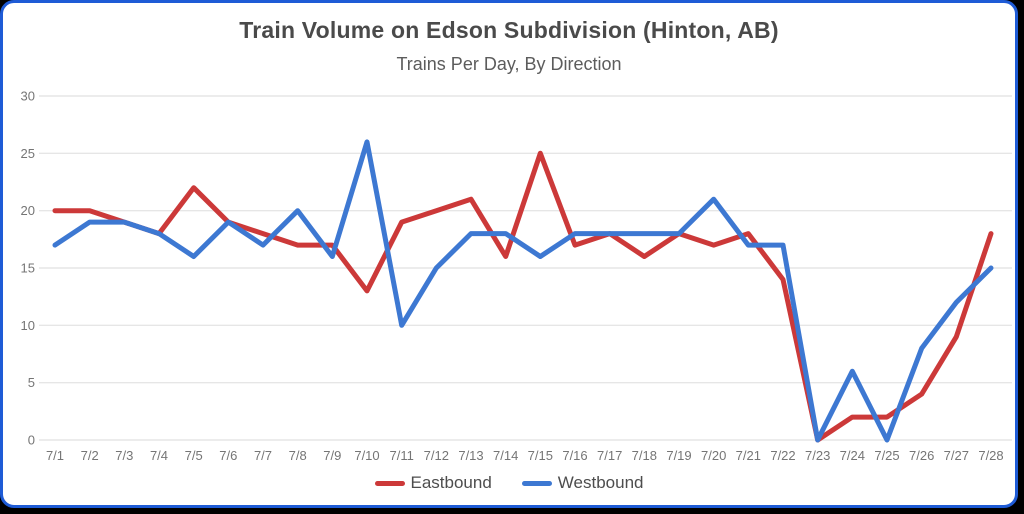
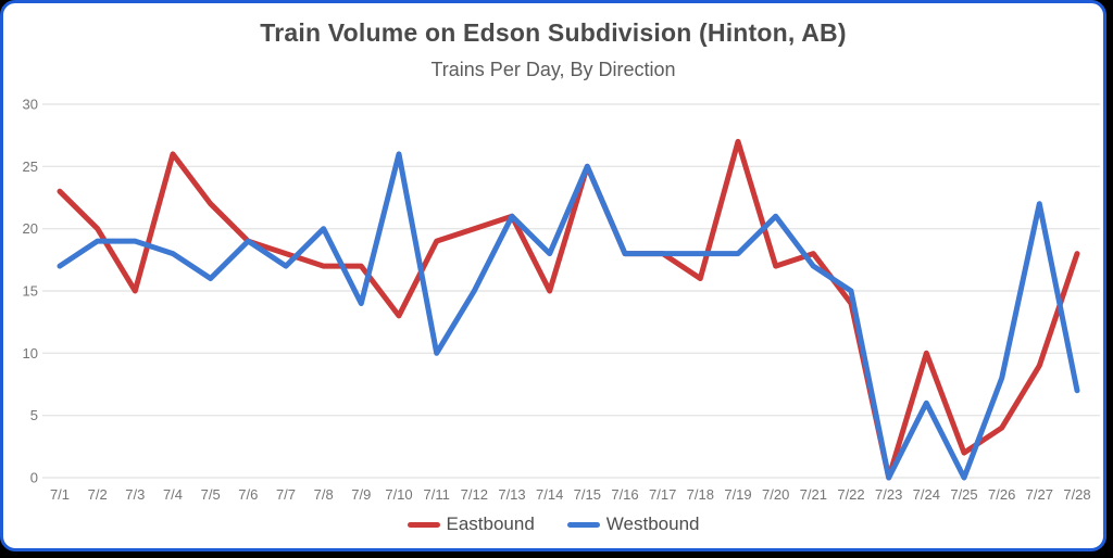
Eastbound/7/1: 20 -> 23
Eastbound/7/3: 19 -> 15
Eastbound/7/4: 18 -> 26
Westbound/7/9: 16 -> 14
Westbound/7/13: 18 -> 21
Eastbound/7/14: 16 -> 15
Westbound/7/15: 16 -> 25
Eastbound/7/16: 17 -> 18
Eastbound/7/19: 18 -> 27
Westbound/7/22: 17 -> 15
Eastbound/7/24: 2 -> 10
Westbound/7/27: 12 -> 22
Westbound/7/28: 15 -> 7
